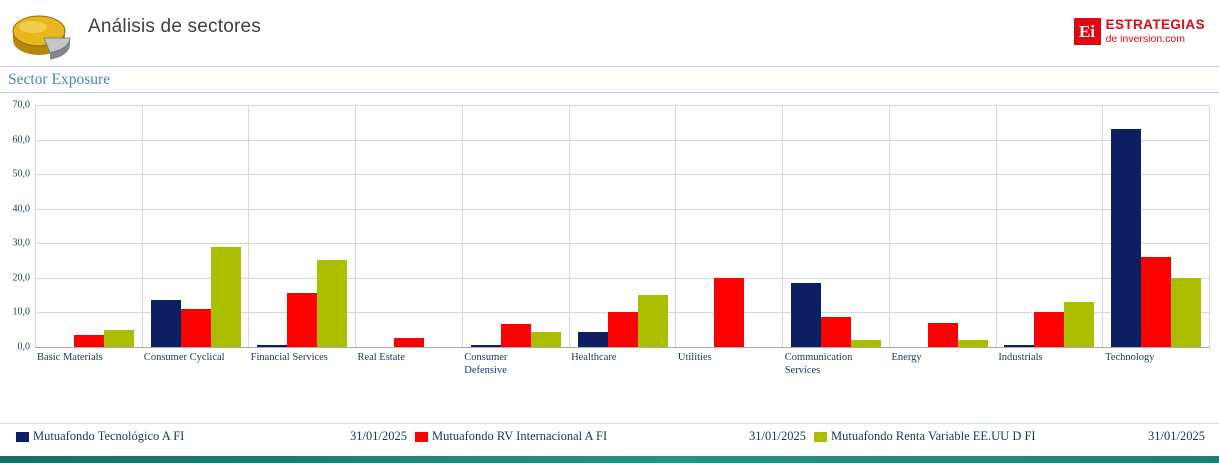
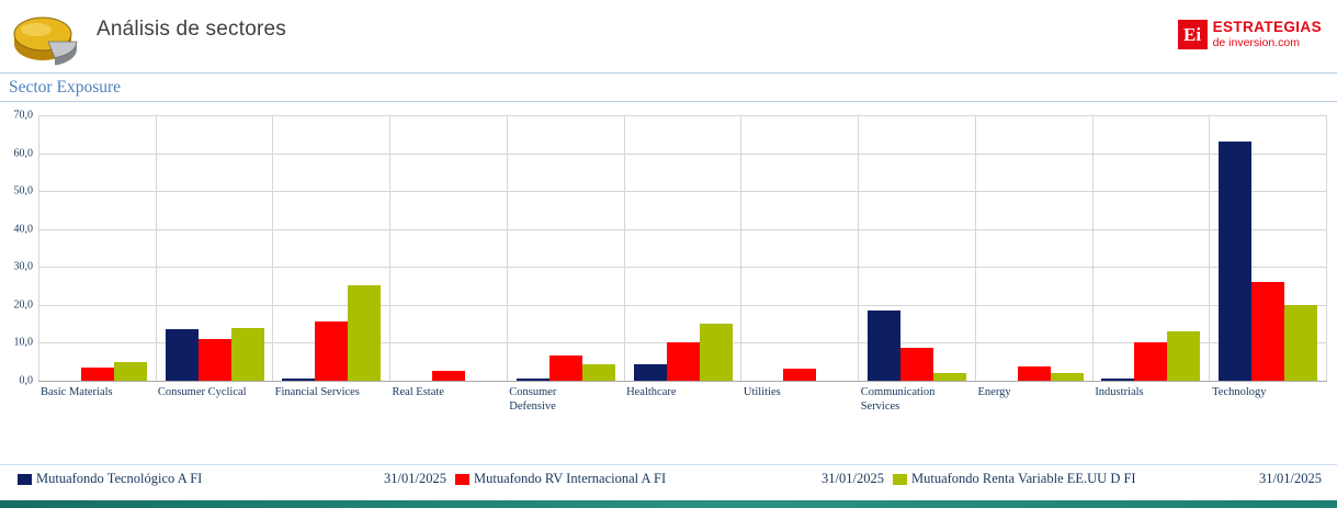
Mutuafondo Renta Variable EE.UU D FI/Consumer Cyclical: 29 -> 14
Mutuafondo RV Internacional A FI/Utilities: 20 -> 3
Mutuafondo RV Internacional A FI/Energy: 7 -> 4
